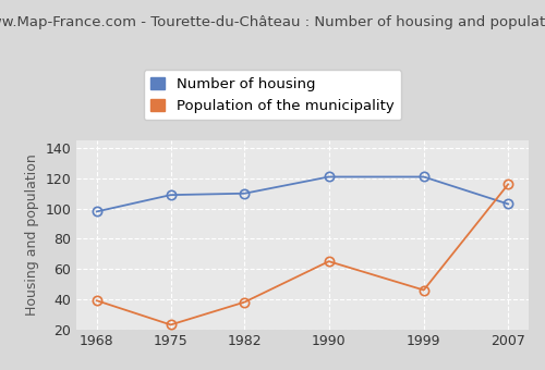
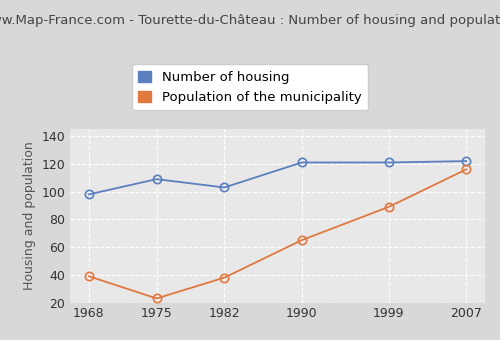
Number of housing/1982: 110 -> 103
Population of the municipality/1999: 46 -> 89
Number of housing/2007: 103 -> 122
